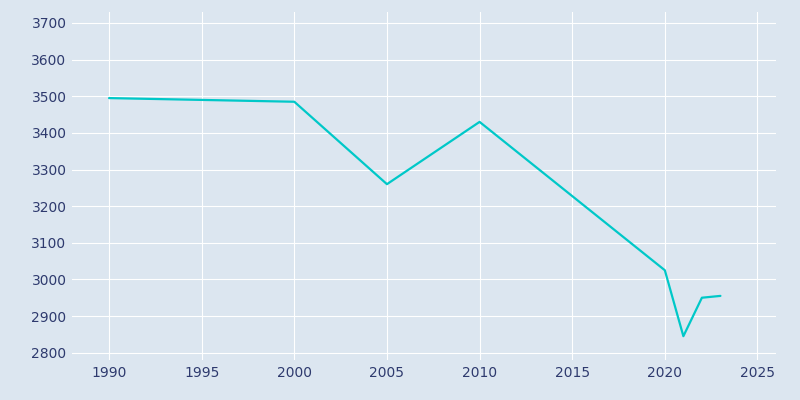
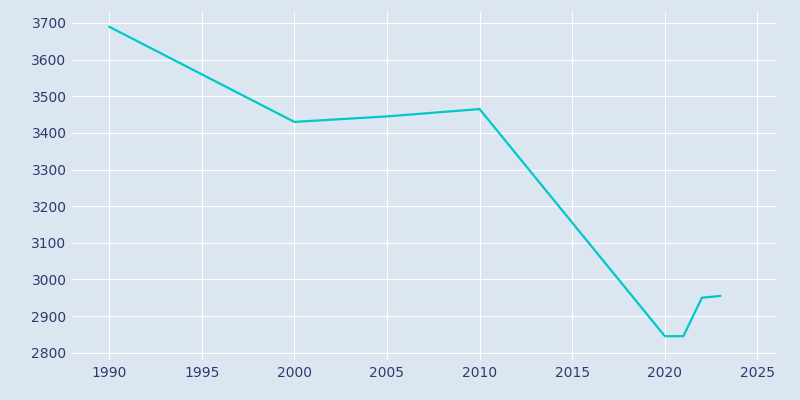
1990: 3495 -> 3690
2000: 3485 -> 3430
2005: 3260 -> 3445
2010: 3430 -> 3465
2020: 3025 -> 2845
